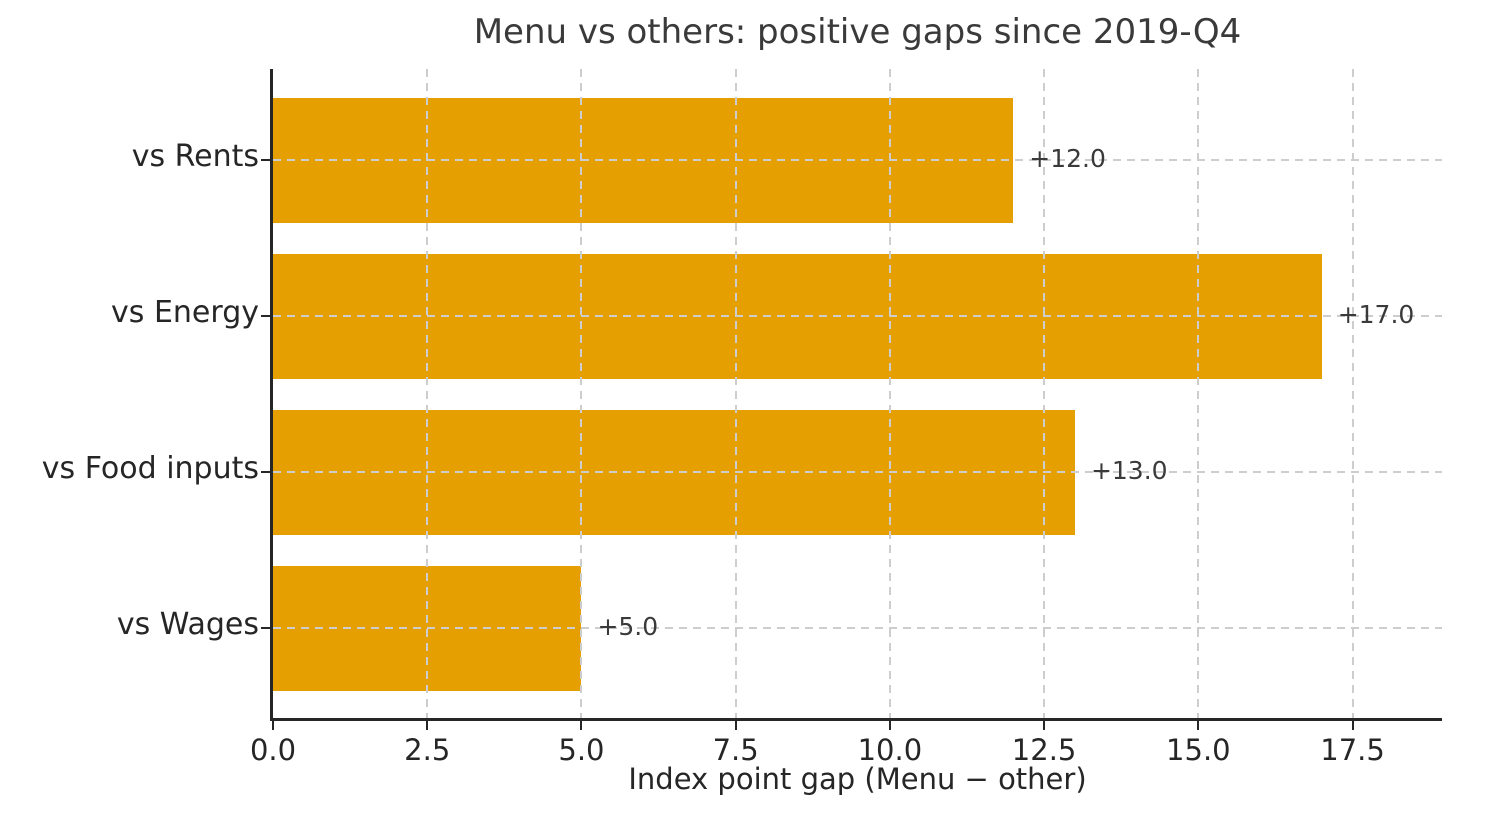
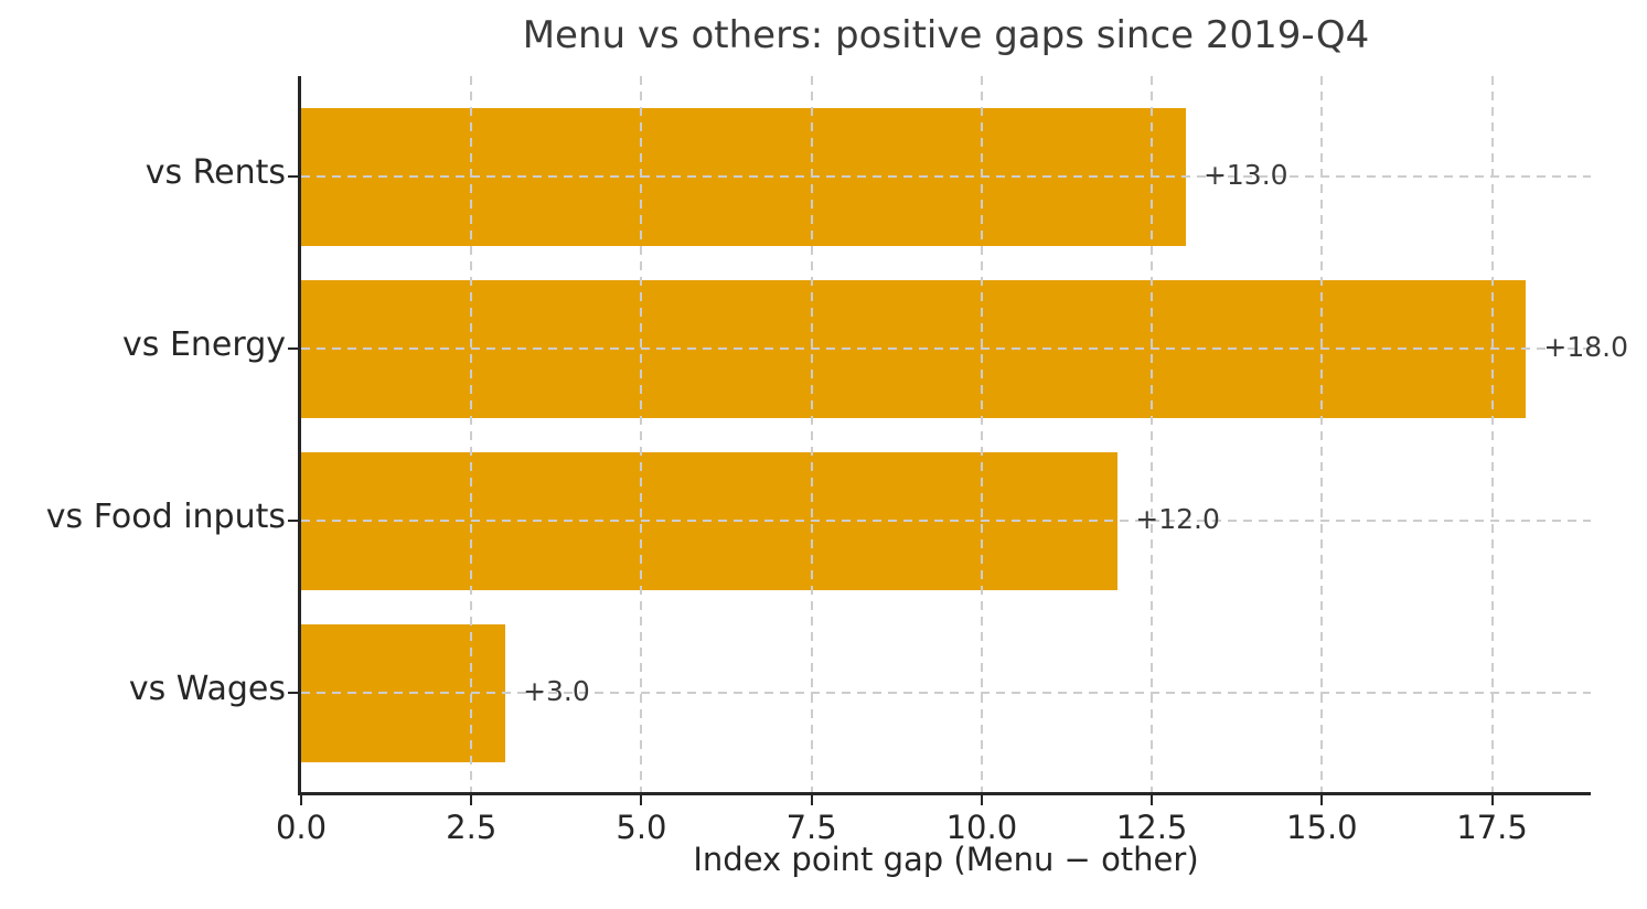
vs Rents: +12.0 -> +13.0
vs Energy: +17.0 -> +18.0
vs Food inputs: +13.0 -> +12.0
vs Wages: +5.0 -> +3.0
